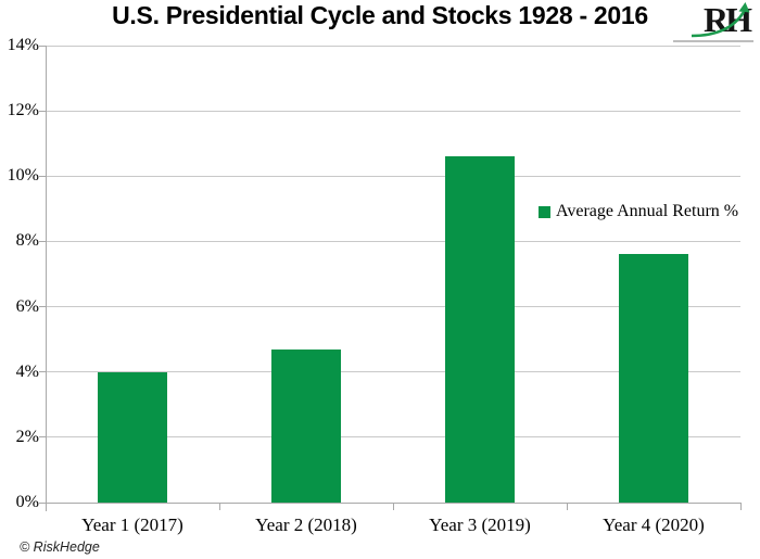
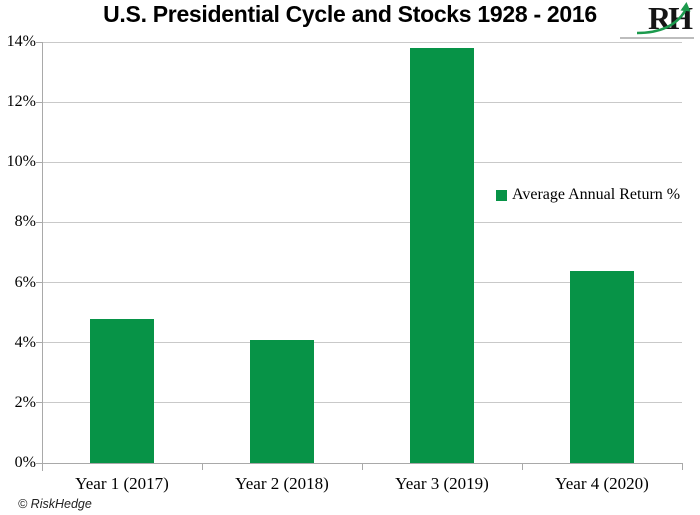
Year 1 (2017): 4.0% -> 4.8%
Year 2 (2018): 4.7% -> 4.1%
Year 3 (2019): 10.6% -> 13.8%
Year 4 (2020): 7.6% -> 6.4%
